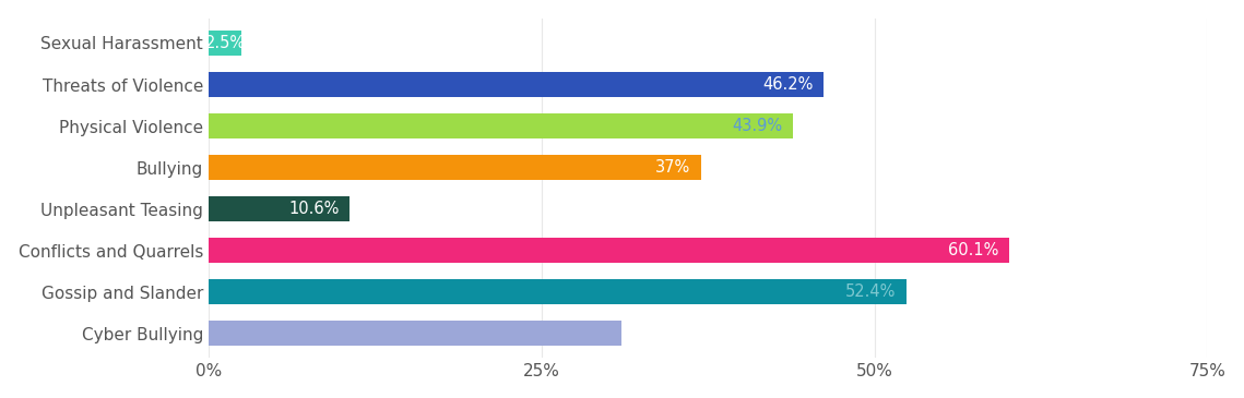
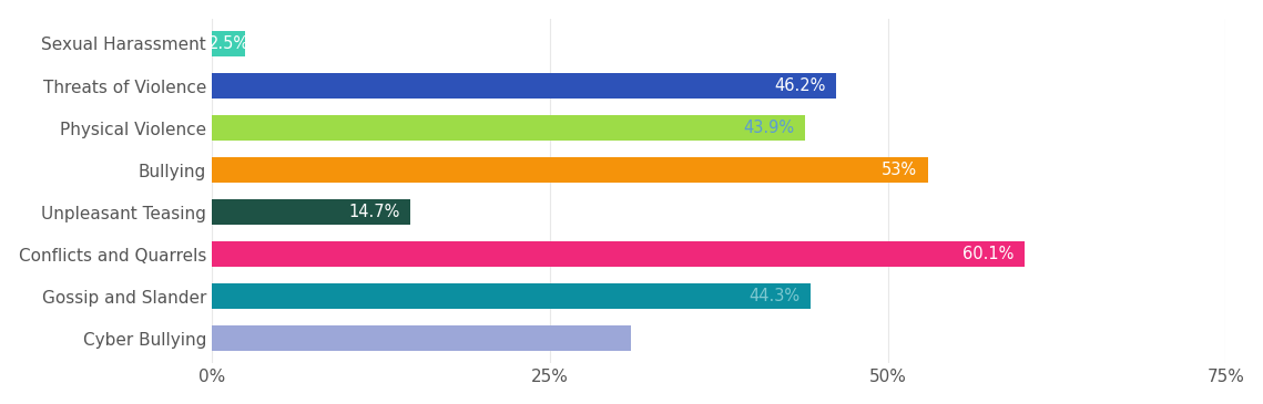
Bullying: 37% -> 53%
Unpleasant Teasing: 10.6% -> 14.7%
Gossip and Slander: 52.4% -> 44.3%
